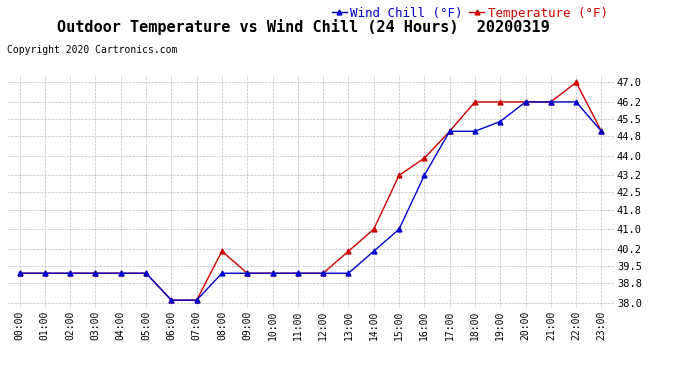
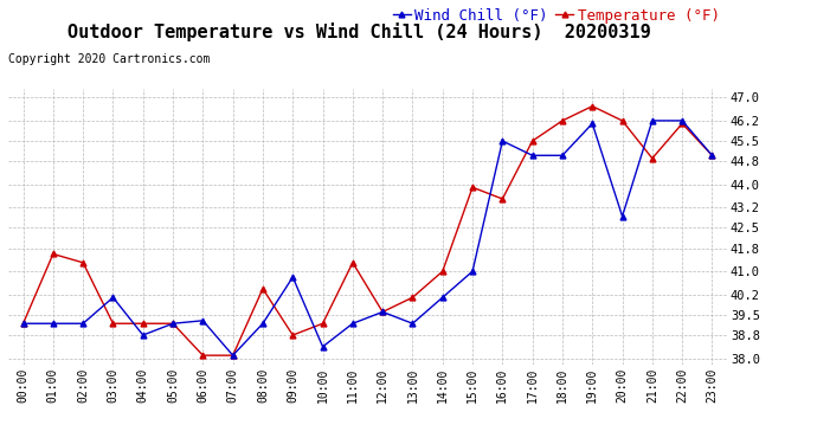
Temperature (°F)/01:00: 39.2 -> 41.6
Temperature (°F)/02:00: 39.2 -> 41.3
Wind Chill (°F)/03:00: 39.2 -> 40.1
Wind Chill (°F)/04:00: 39.2 -> 38.8
Wind Chill (°F)/06:00: 38.1 -> 39.3
Temperature (°F)/08:00: 40.1 -> 40.4
Temperature (°F)/09:00: 39.2 -> 38.8
Wind Chill (°F)/09:00: 39.2 -> 40.8
Wind Chill (°F)/10:00: 39.2 -> 38.4
Temperature (°F)/11:00: 39.2 -> 41.3
Temperature (°F)/12:00: 39.2 -> 39.6
Wind Chill (°F)/12:00: 39.2 -> 39.6
Temperature (°F)/15:00: 43.2 -> 43.9
Temperature (°F)/16:00: 43.9 -> 43.5
Wind Chill (°F)/16:00: 43.2 -> 45.5
Temperature (°F)/17:00: 45.0 -> 45.5
Temperature (°F)/19:00: 46.2 -> 46.7
Wind Chill (°F)/19:00: 45.4 -> 46.1
Wind Chill (°F)/20:00: 46.2 -> 42.9
Temperature (°F)/21:00: 46.2 -> 44.9
Temperature (°F)/22:00: 47.0 -> 46.1
